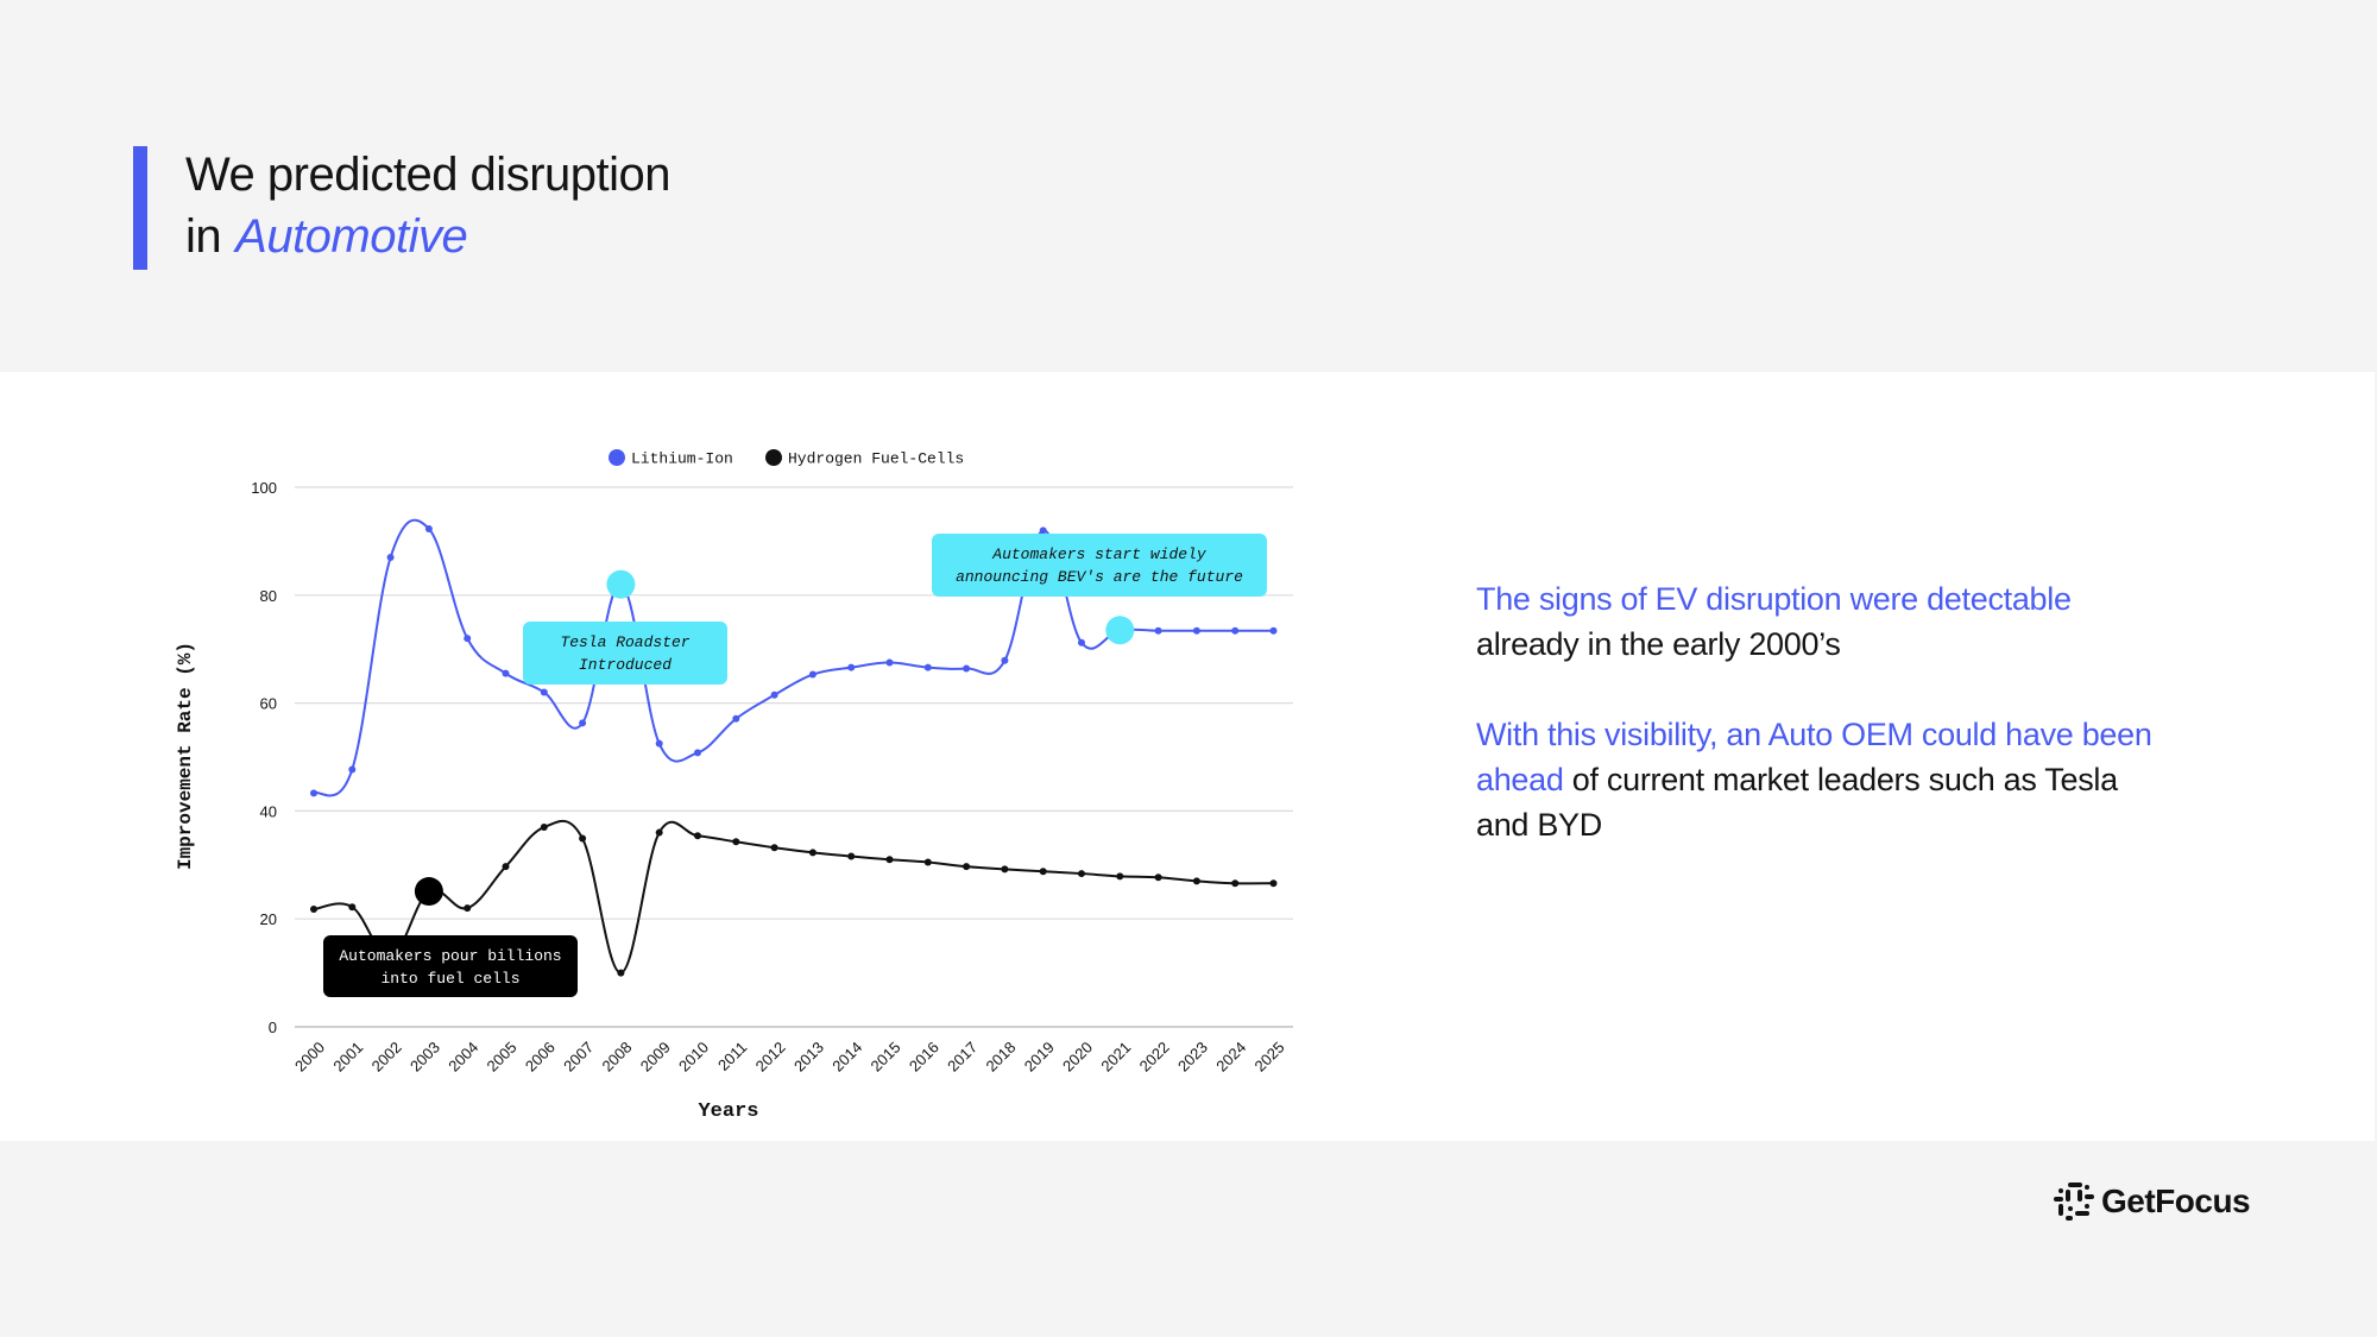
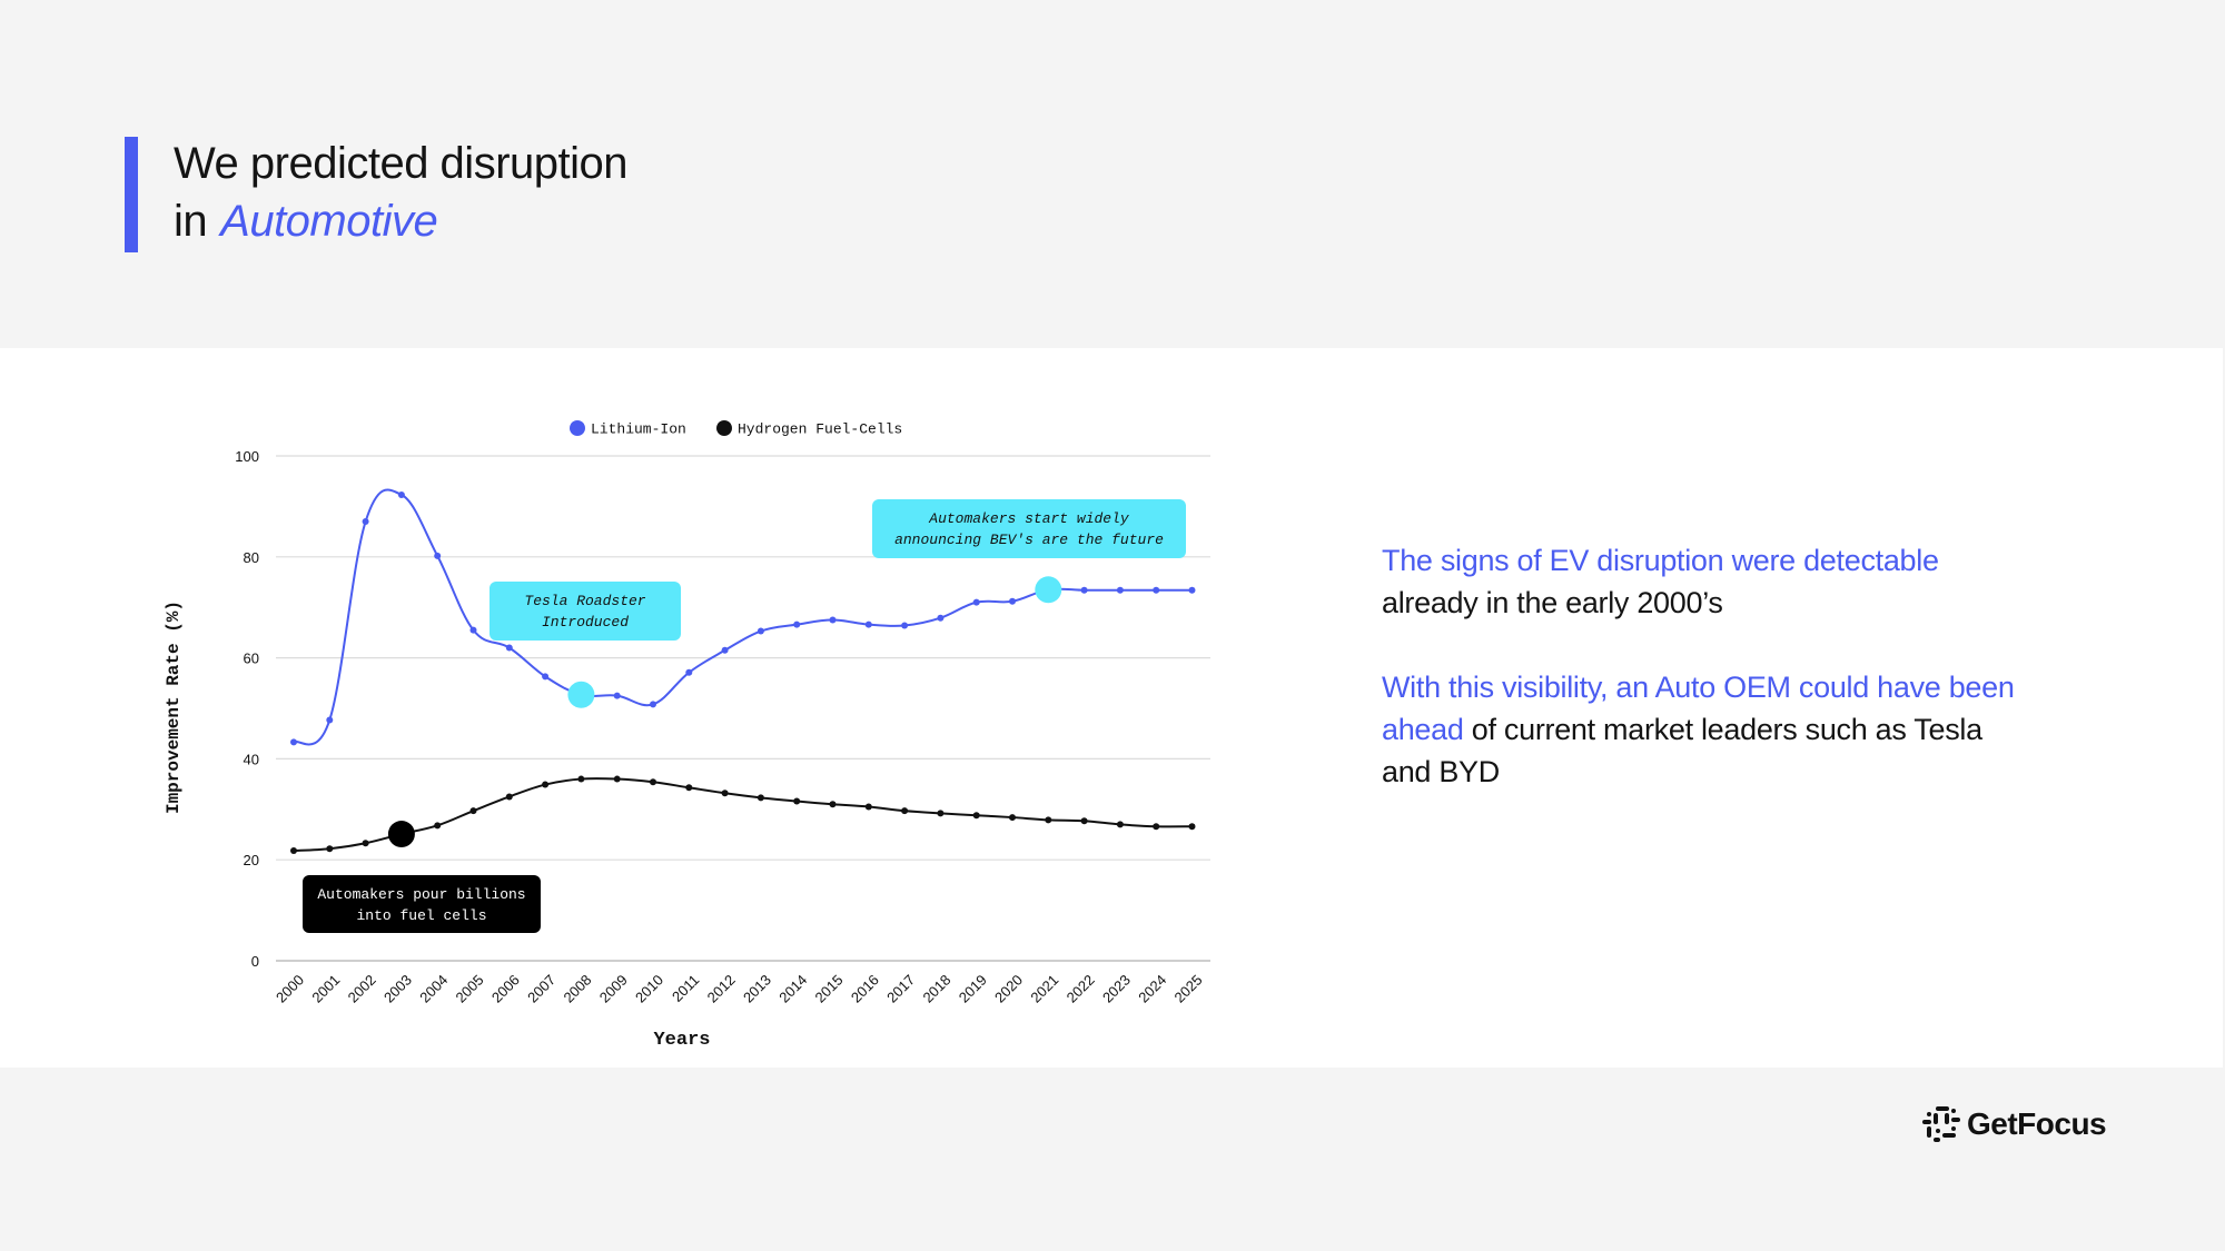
Hydrogen Fuel-Cells/2002: 13 -> 23
Lithium-Ion/2004: 72 -> 80
Hydrogen Fuel-Cells/2004: 22 -> 27
Hydrogen Fuel-Cells/2006: 37 -> 32
Lithium-Ion/2008: 82 -> 53
Hydrogen Fuel-Cells/2008: 10 -> 36
Lithium-Ion/2019: 92 -> 71
